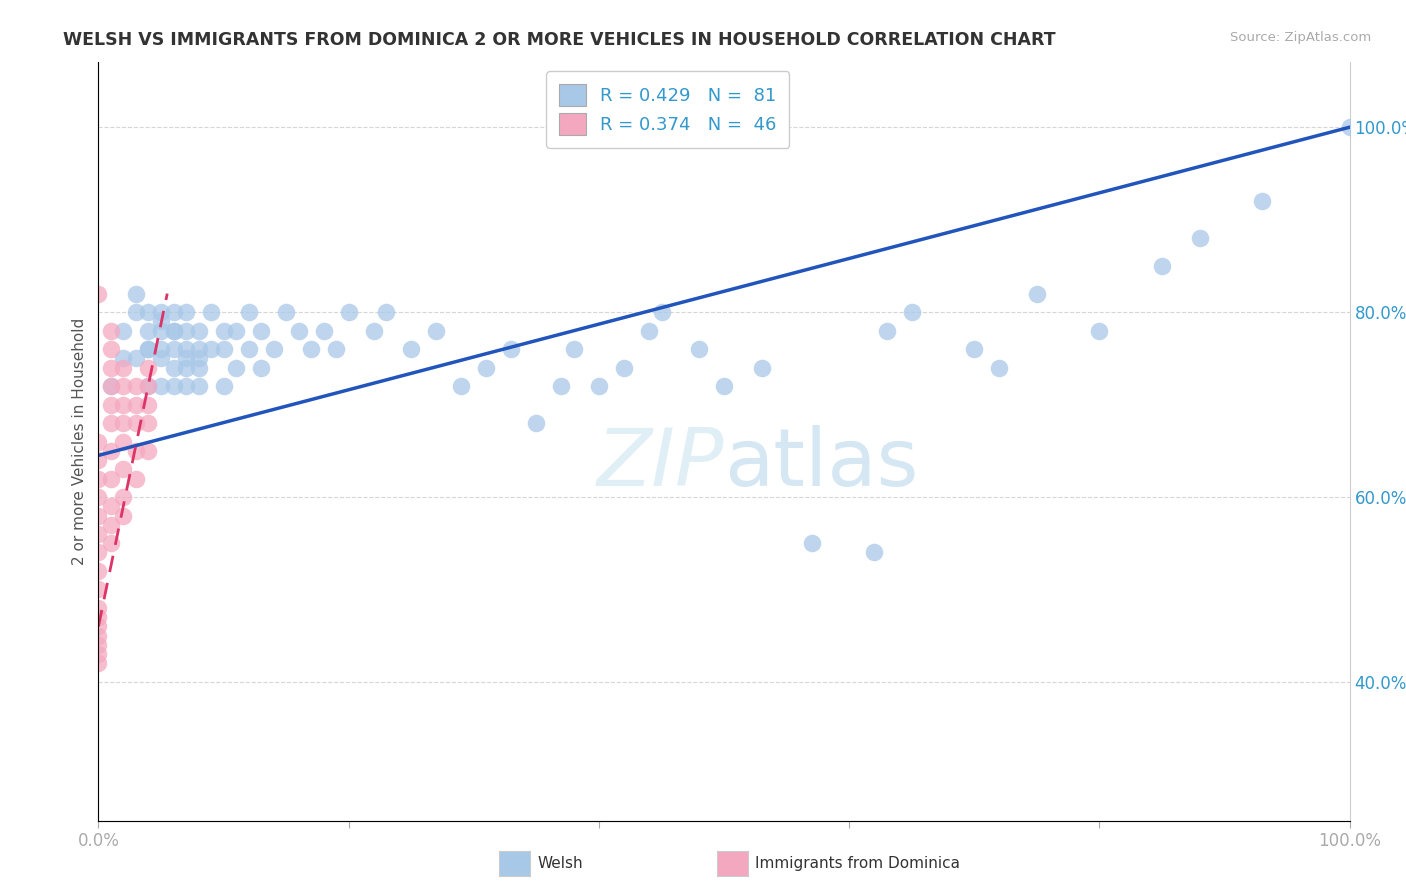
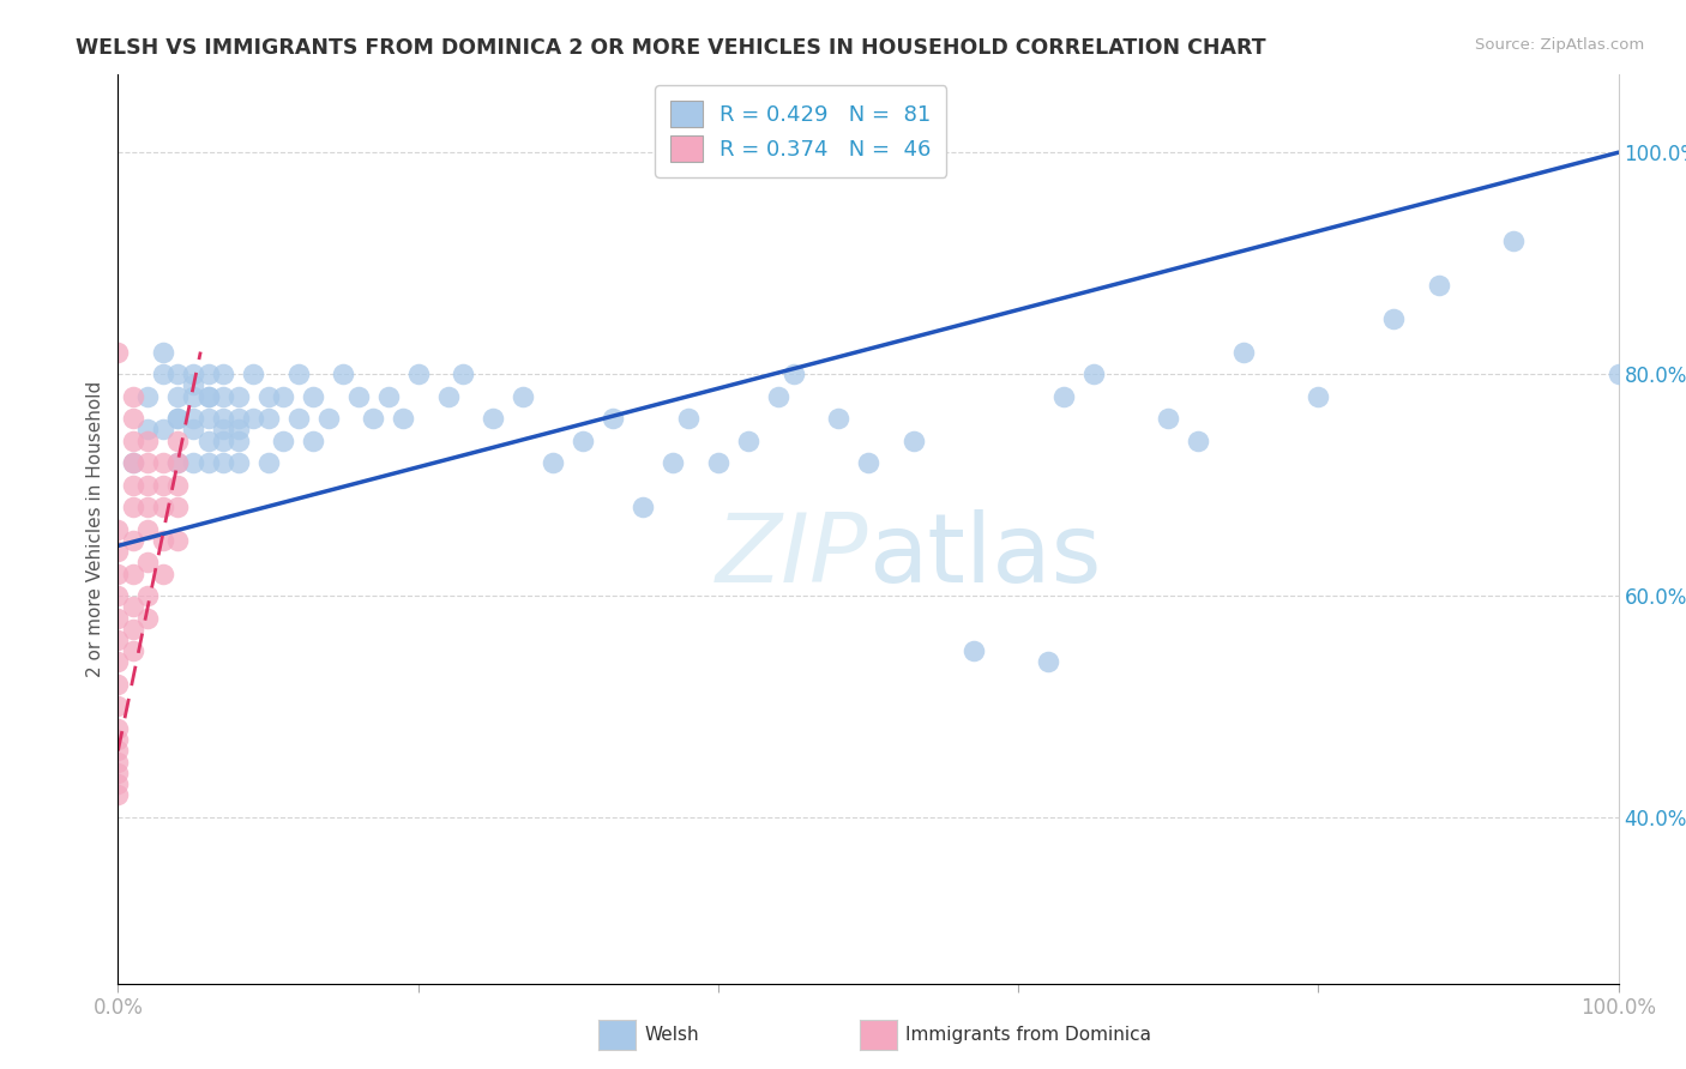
R = 0.429 N = 81/100.0%: 100% -> 80%
